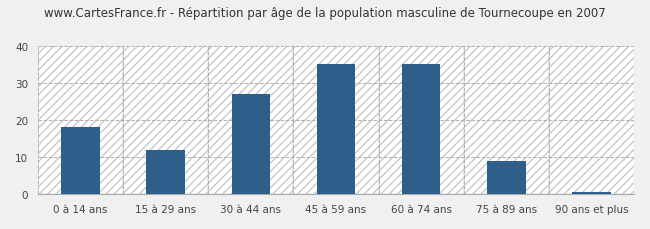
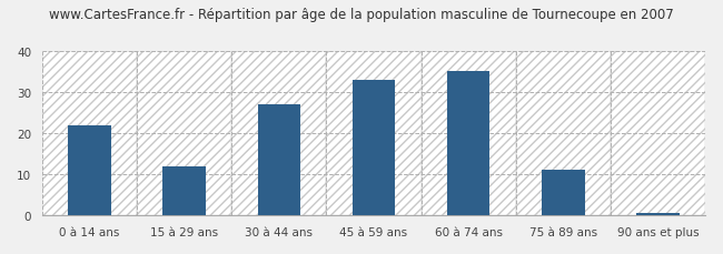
0 à 14 ans: 18.0 -> 22.0
45 à 59 ans: 35.0 -> 33.0
75 à 89 ans: 9.0 -> 11.0
